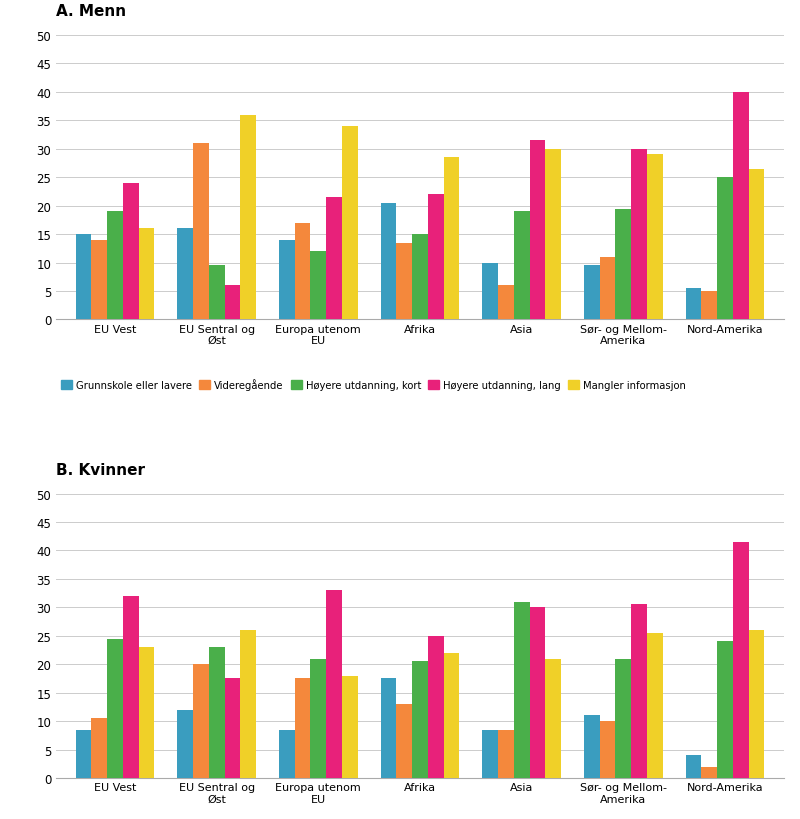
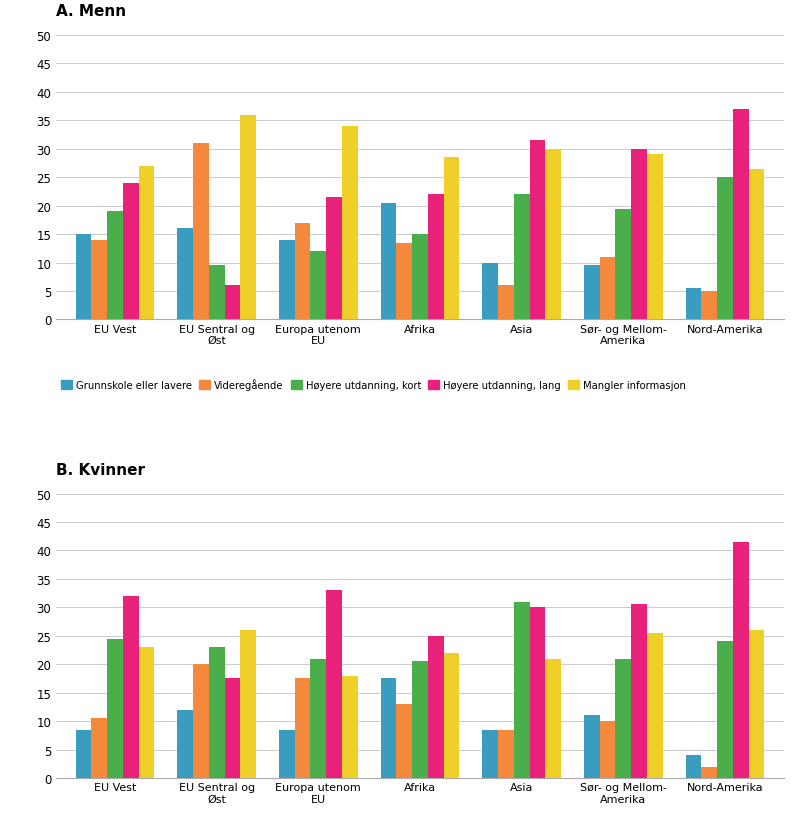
A. Menn/Mangler informasjon/EU Vest: 16.0 -> 27.0
A. Menn/Høyere utdanning, kort/Asia: 19.0 -> 22.0
A. Menn/Høyere utdanning, lang/Nord-Amerika: 40.0 -> 37.0
